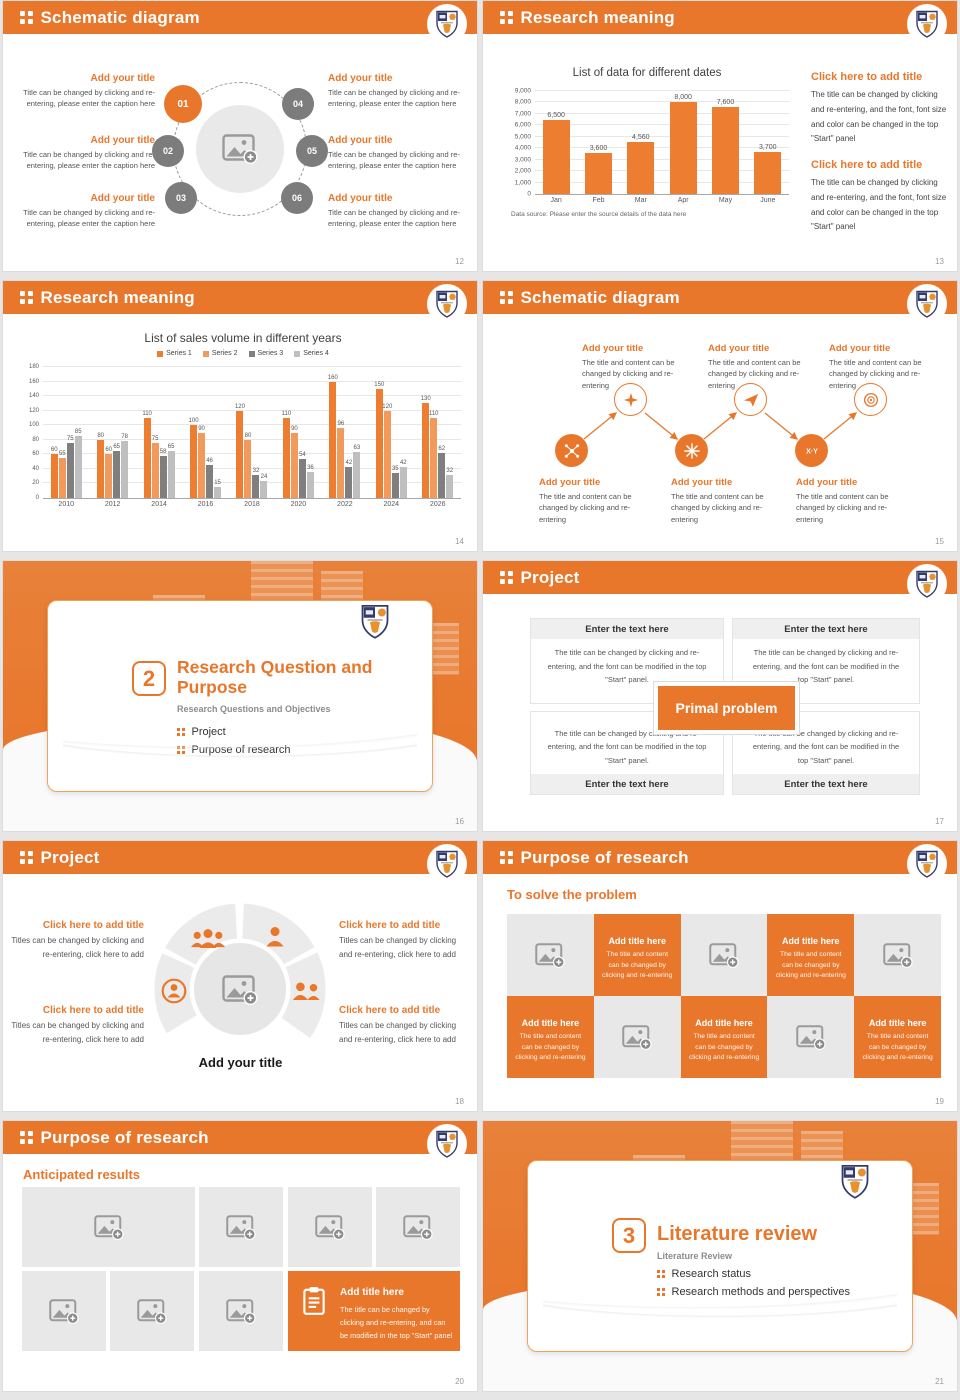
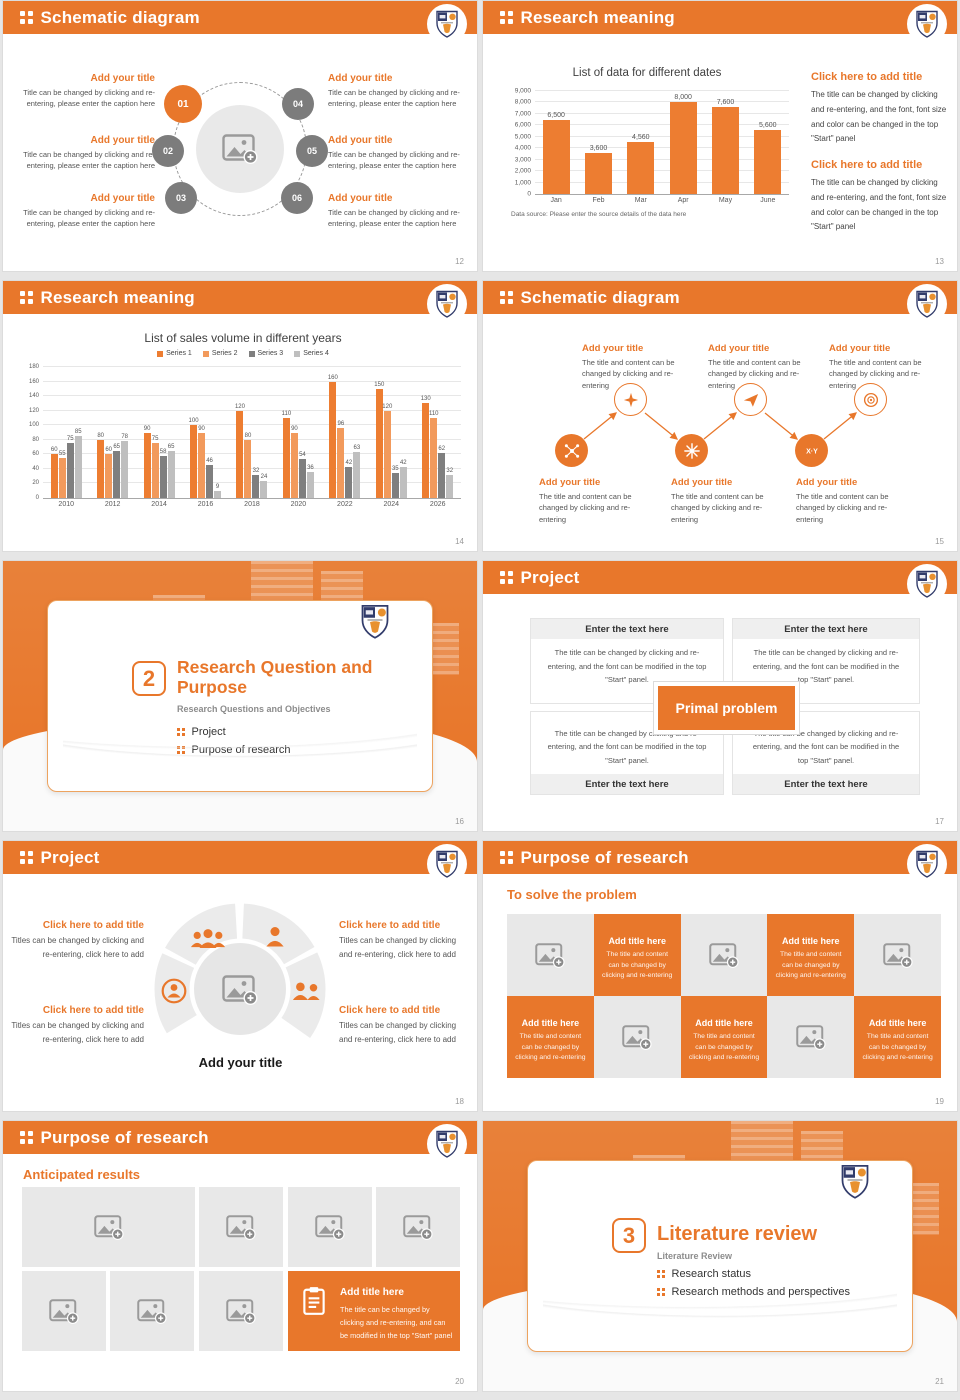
List of data for different dates/June: 3,700 -> 5,600
List of sales volume in different years/Series 1/2014: 110 -> 90
List of sales volume in different years/Series 4/2016: 15 -> 9
